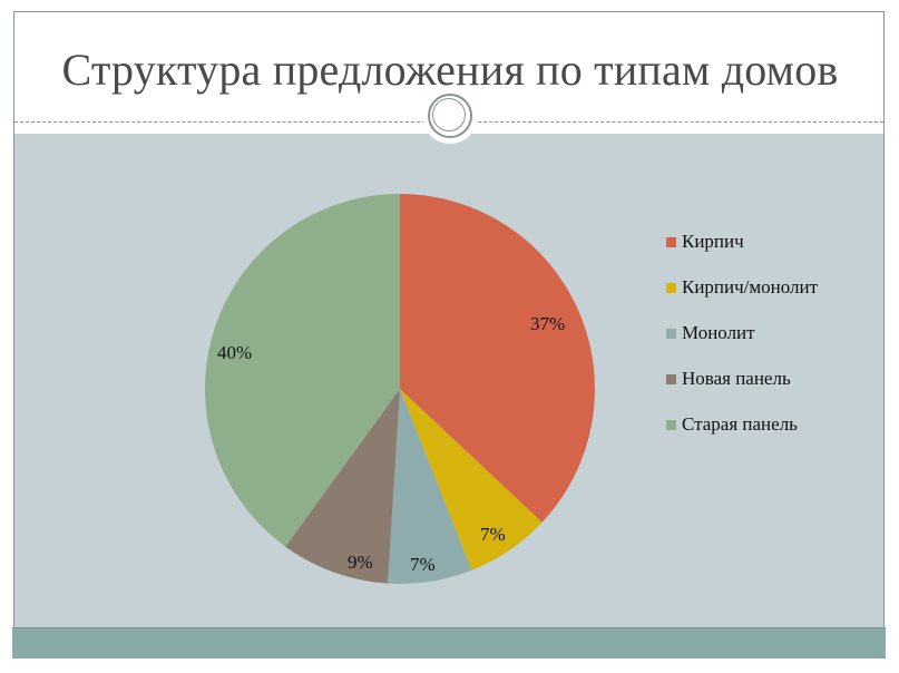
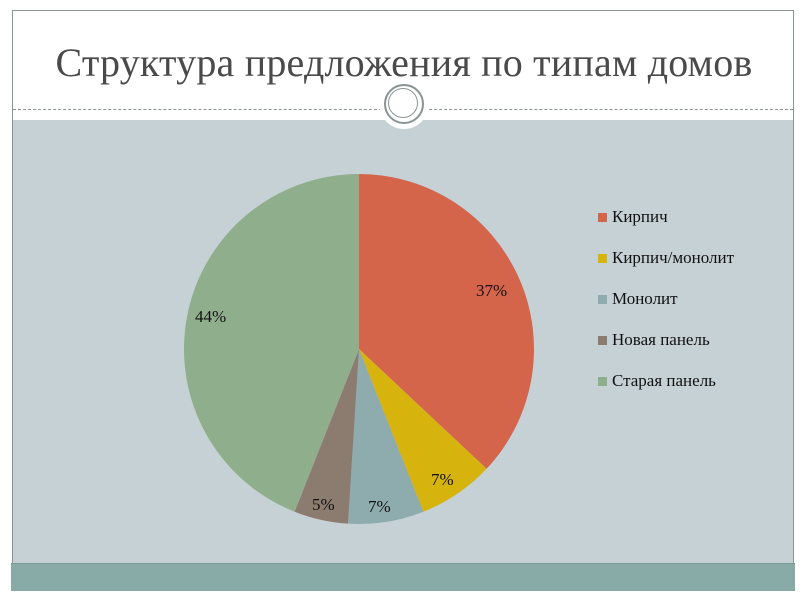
Новая панель: 9% -> 5%
Старая панель: 40% -> 44%
